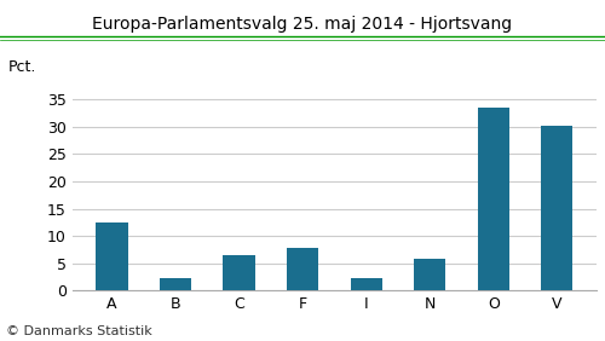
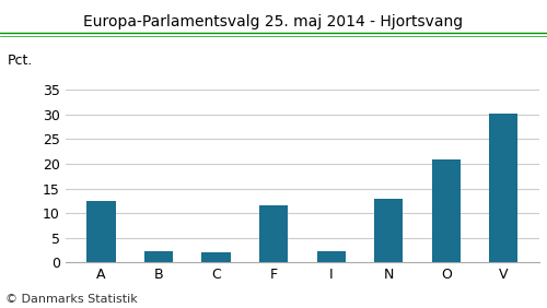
C: 6.4 -> 2.0
F: 7.9 -> 11.5
N: 5.9 -> 13.0
O: 33.5 -> 21.0
